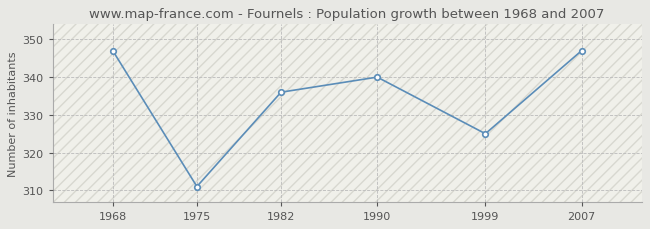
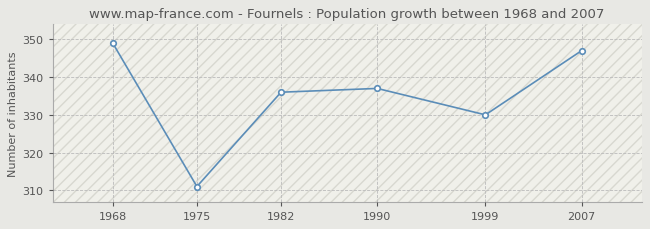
1968: 347 -> 349
1990: 340 -> 337
1999: 325 -> 330
